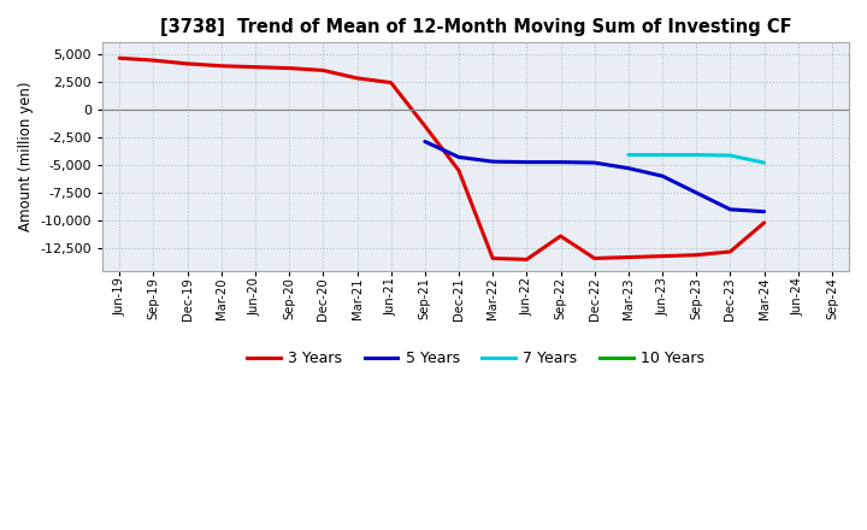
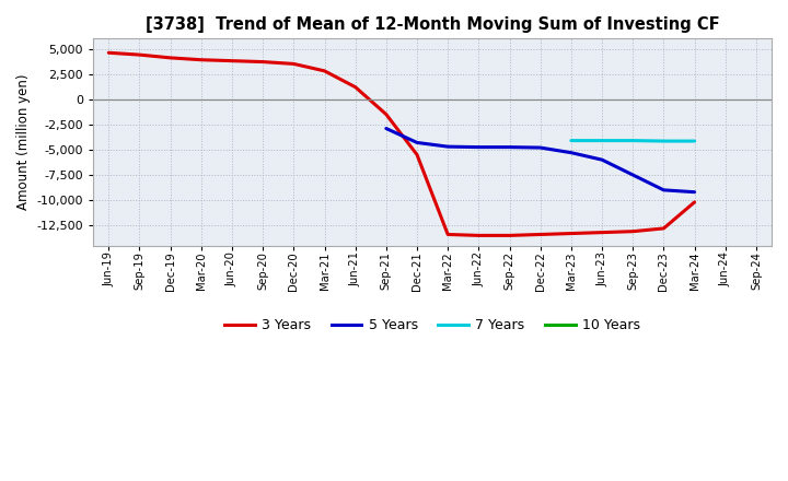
3 Years/Jun-21: 2,400 -> 1,200
3 Years/Sep-22: -11,400 -> -13,500
7 Years/Mar-24: -4,800 -> -4,200
